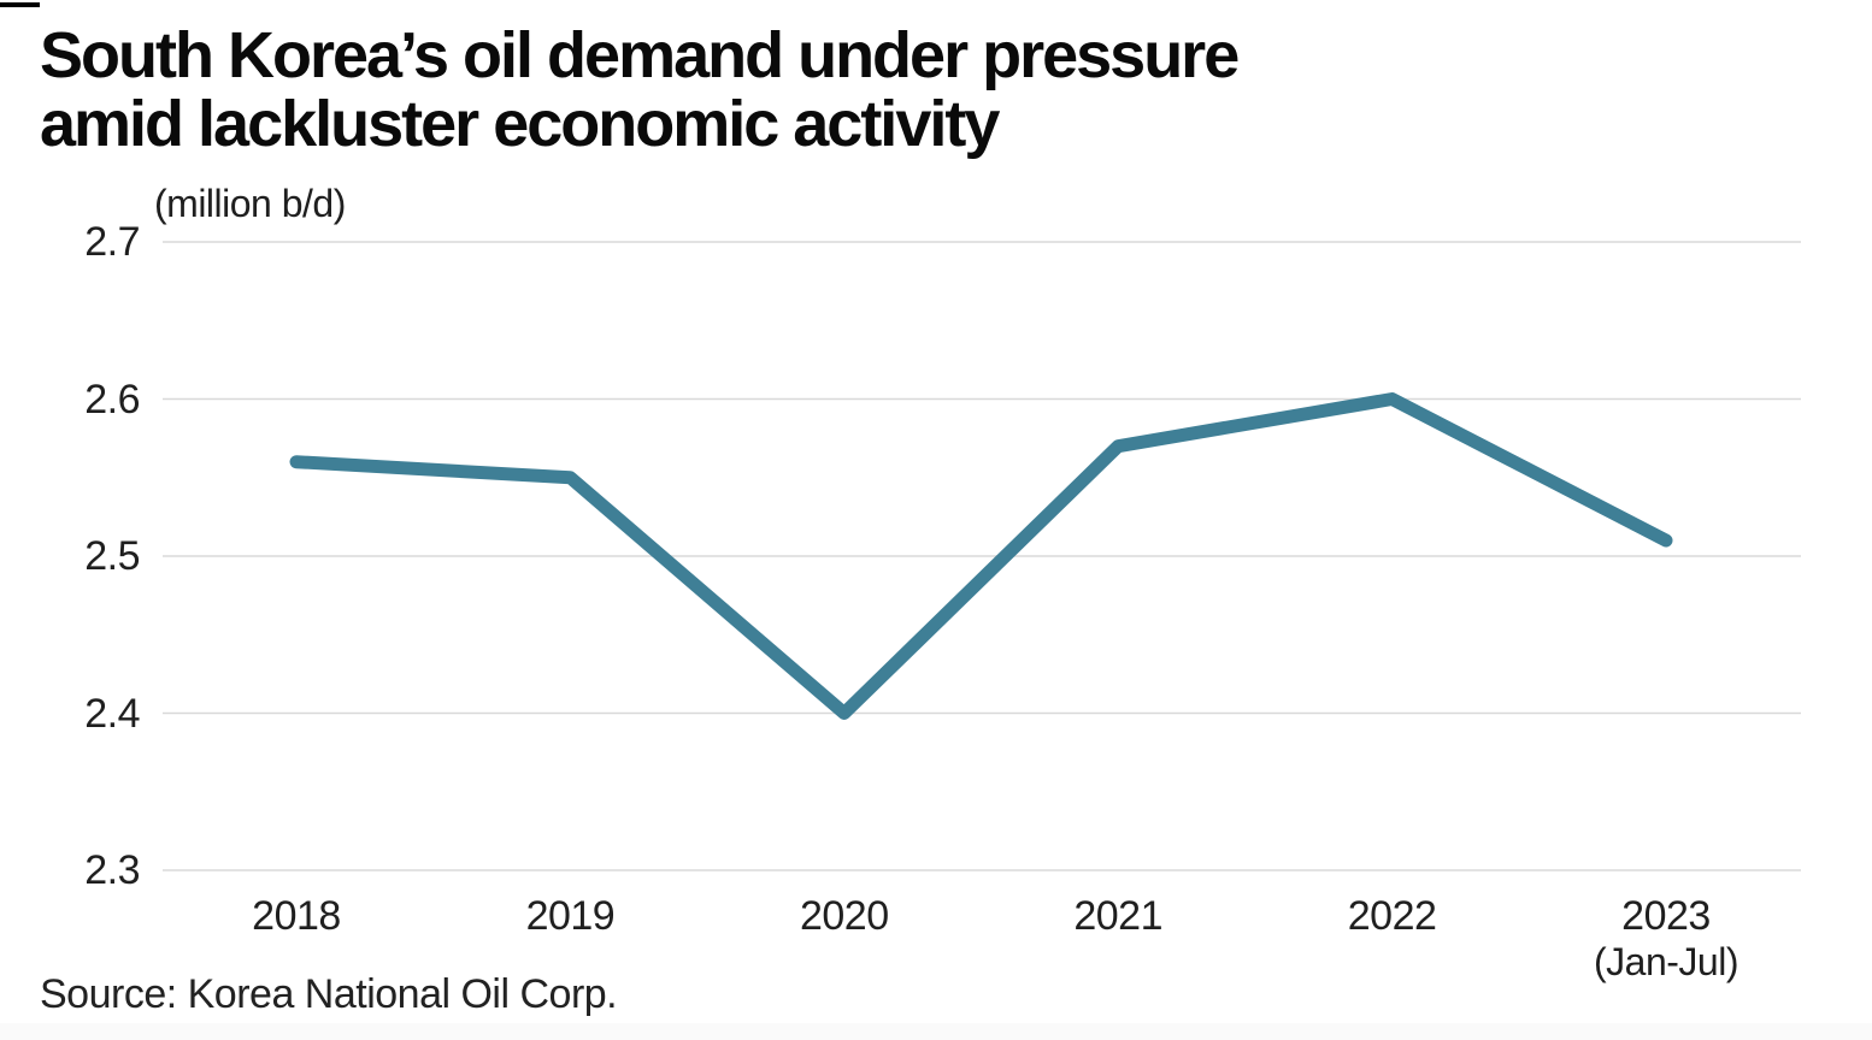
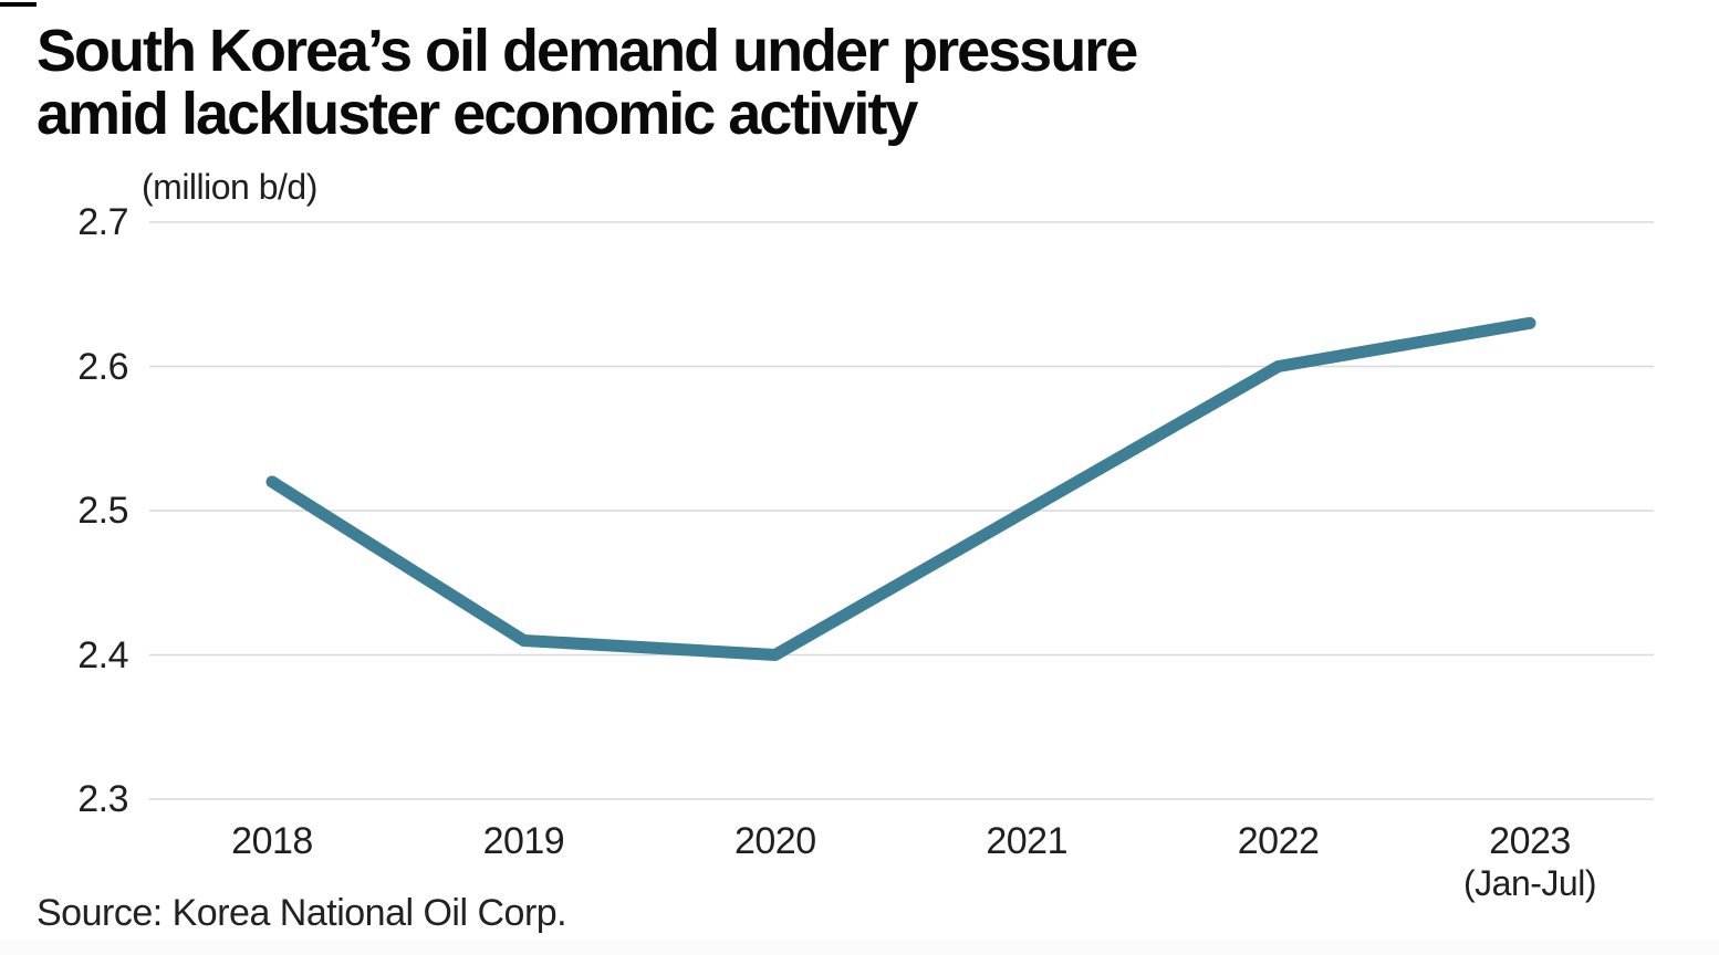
2018: 2.56 -> 2.52
2019: 2.55 -> 2.41
2021: 2.57 -> 2.50
2023: 2.51 -> 2.63
